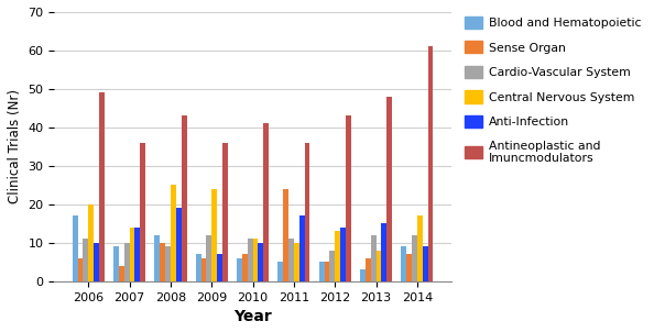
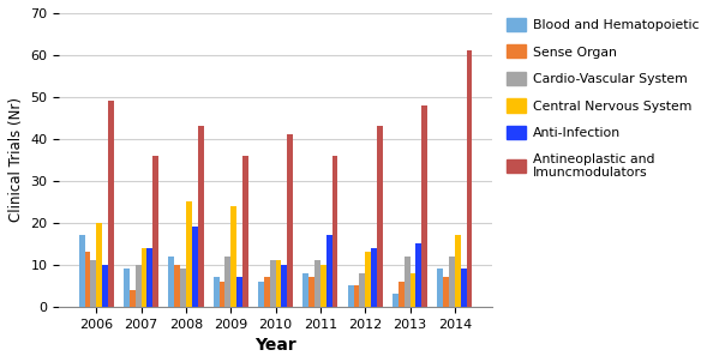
Sense Organ/2006: 6 -> 13
Blood and Hematopoietic/2011: 5 -> 8
Sense Organ/2011: 24 -> 7
